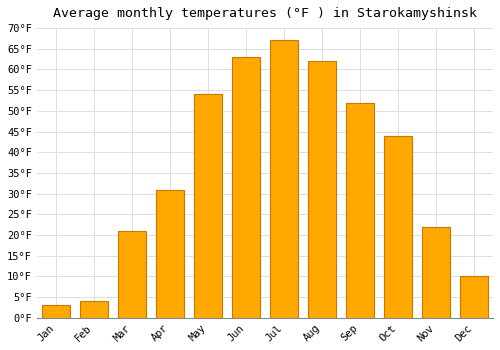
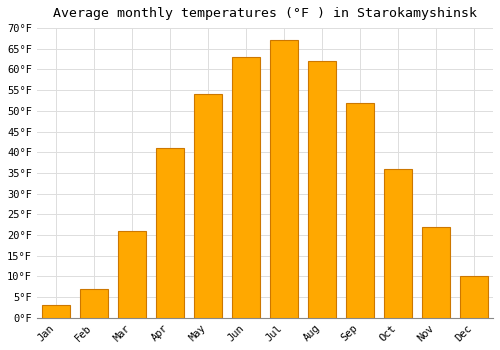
Feb: 4°F -> 7°F
Apr: 31°F -> 41°F
Oct: 44°F -> 36°F
